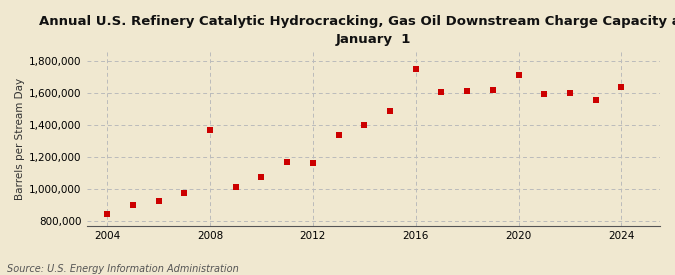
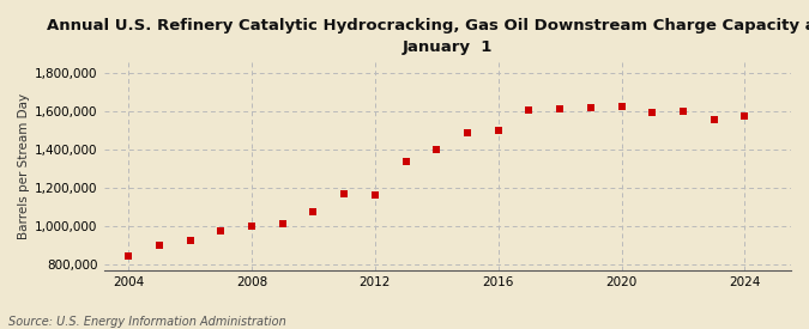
2008: 1,370,000 -> 1,000,000
2016: 1,750,000 -> 1,500,000
2020: 1,710,000 -> 1,620,000
2024: 1,640,000 -> 1,580,000
